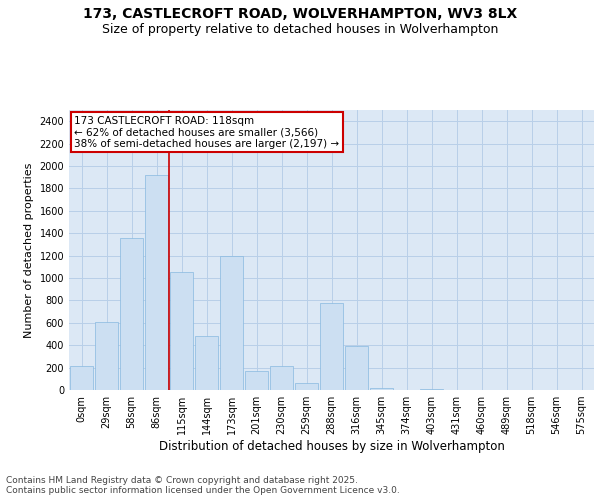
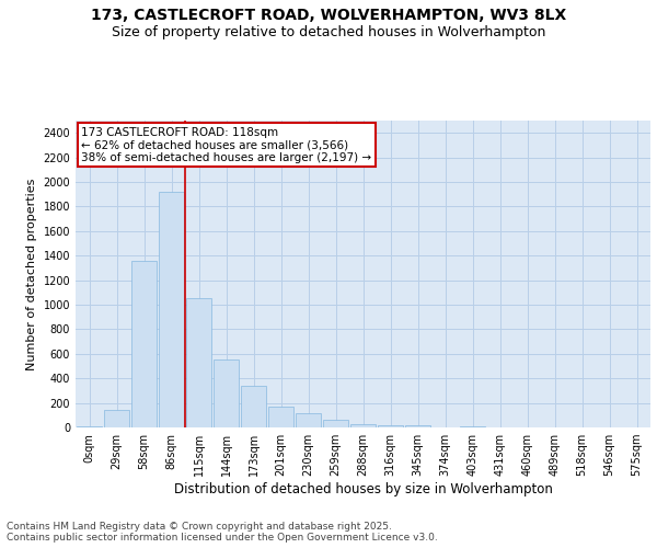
0sqm: 210 -> 0
29sqm: 610 -> 140
144sqm: 480 -> 560
173sqm: 1200 -> 340
230sqm: 210 -> 120
288sqm: 780 -> 20
316sqm: 390 -> 20
